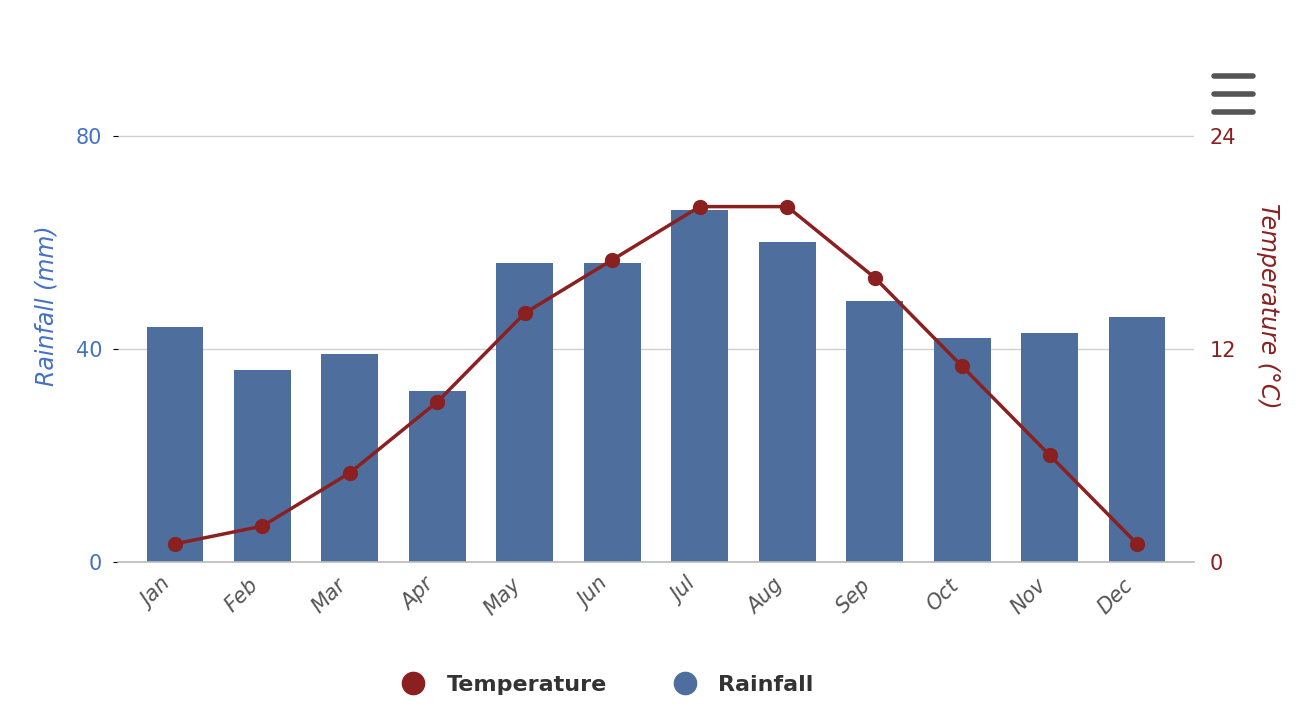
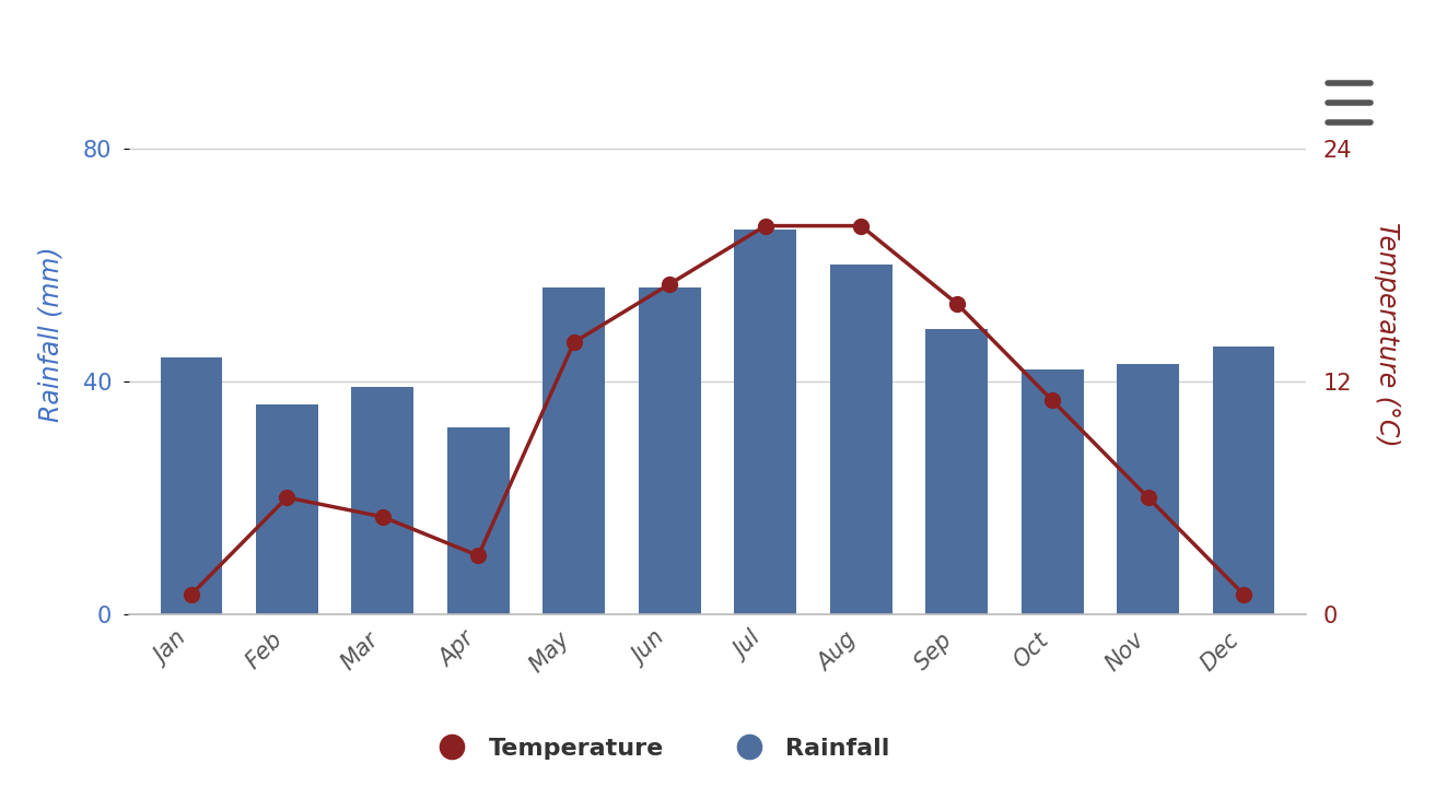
Temperature/Feb: 2 -> 6
Temperature/Apr: 9 -> 3
